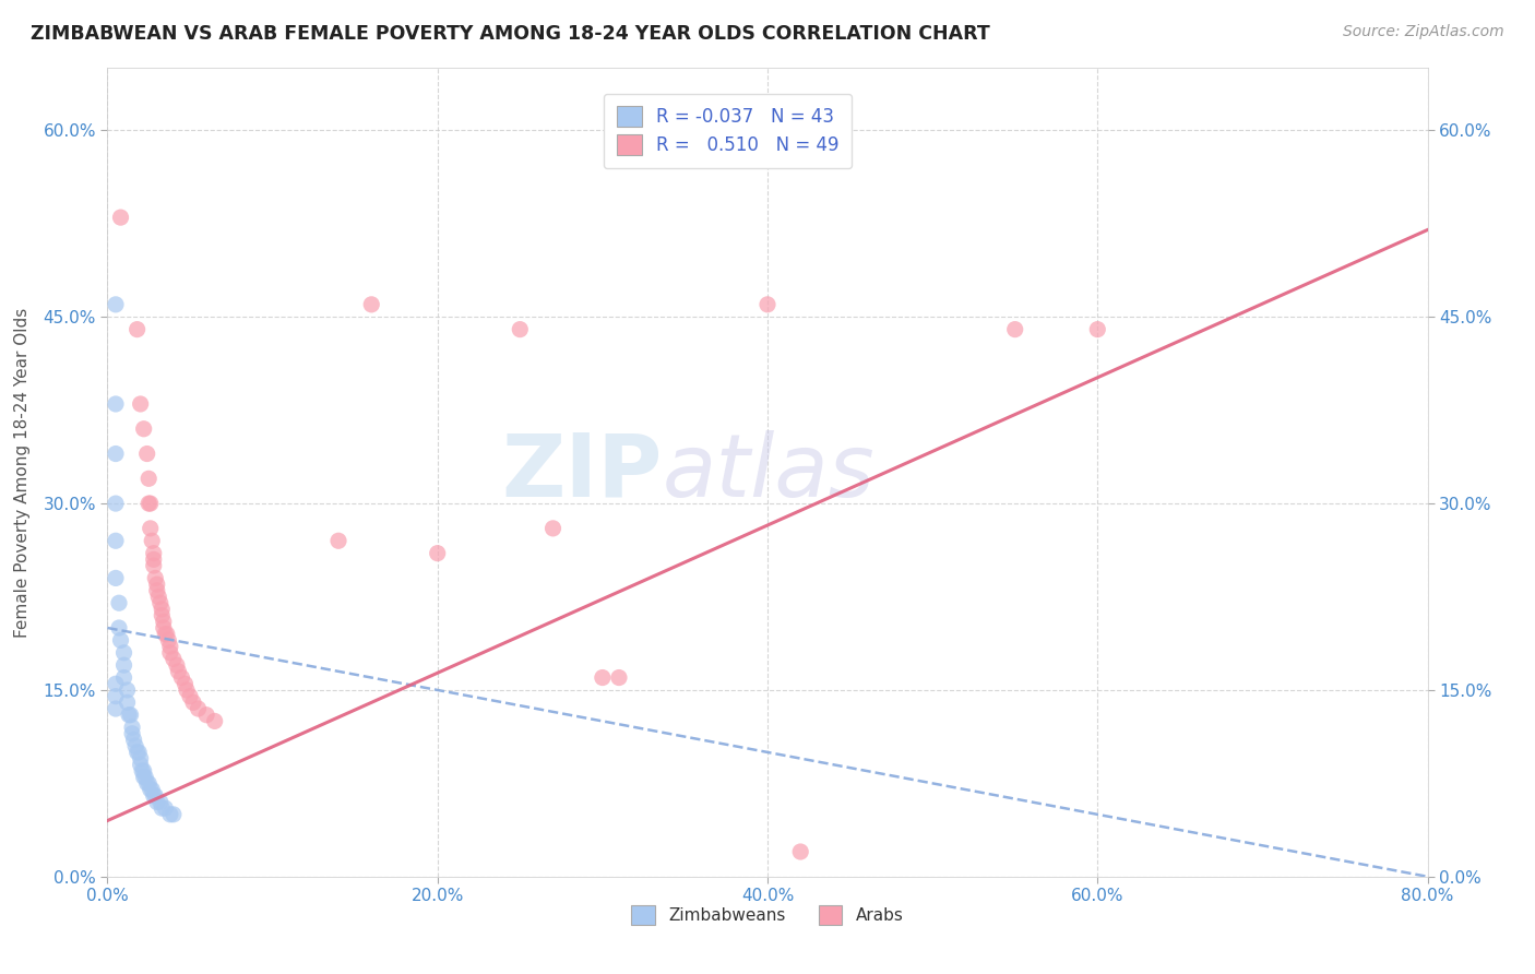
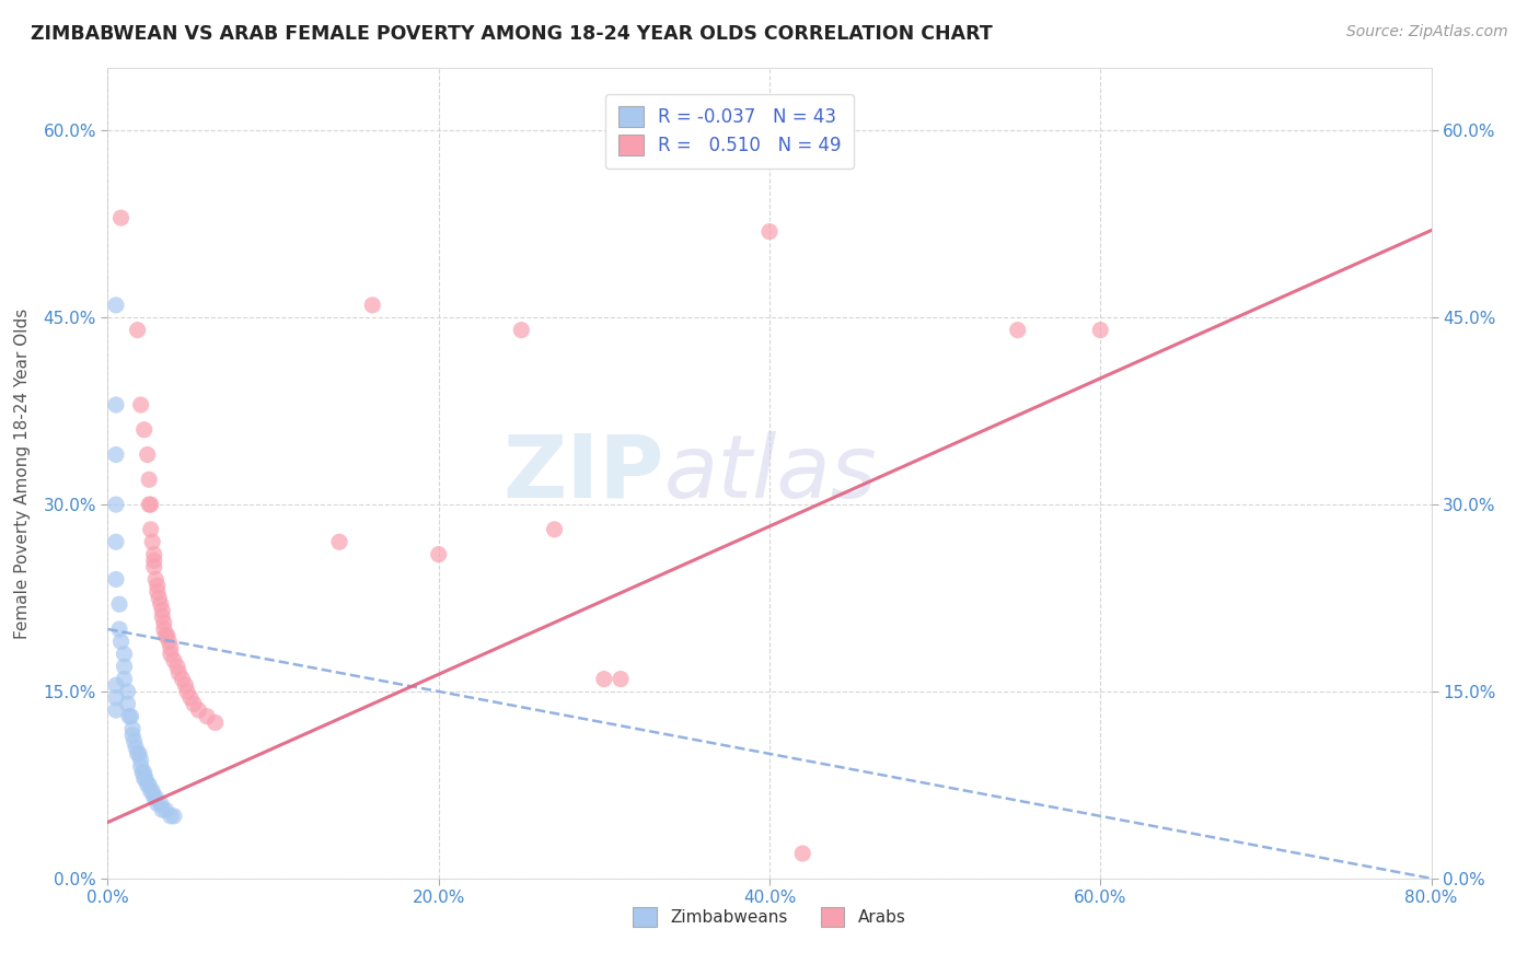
Arabs/40.0%: 46.0% -> 51.9%
